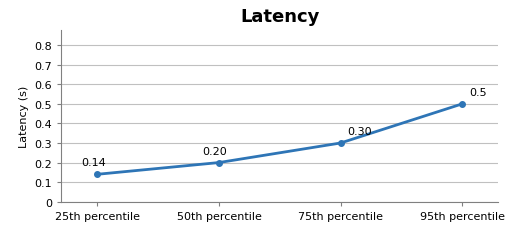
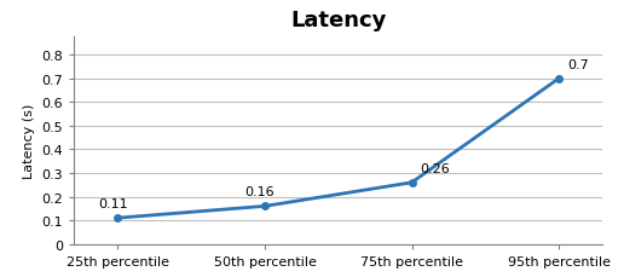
25th percentile: 0.14 -> 0.11
50th percentile: 0.20 -> 0.16
75th percentile: 0.30 -> 0.26
95th percentile: 0.5 -> 0.7
